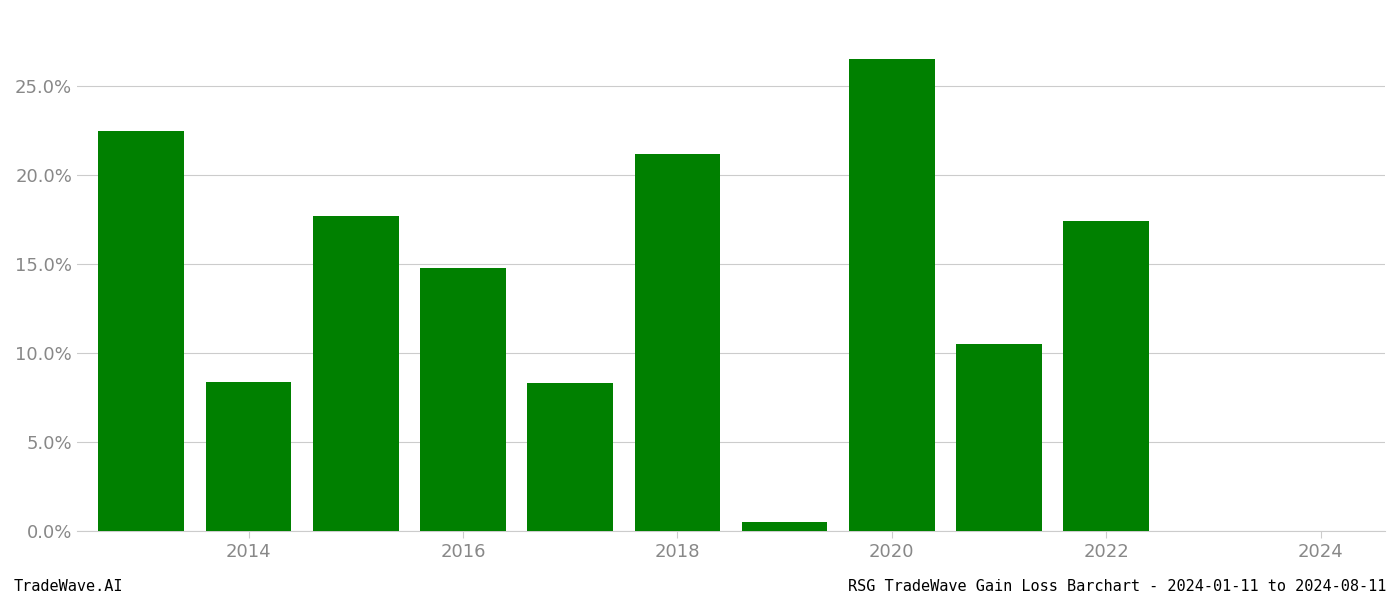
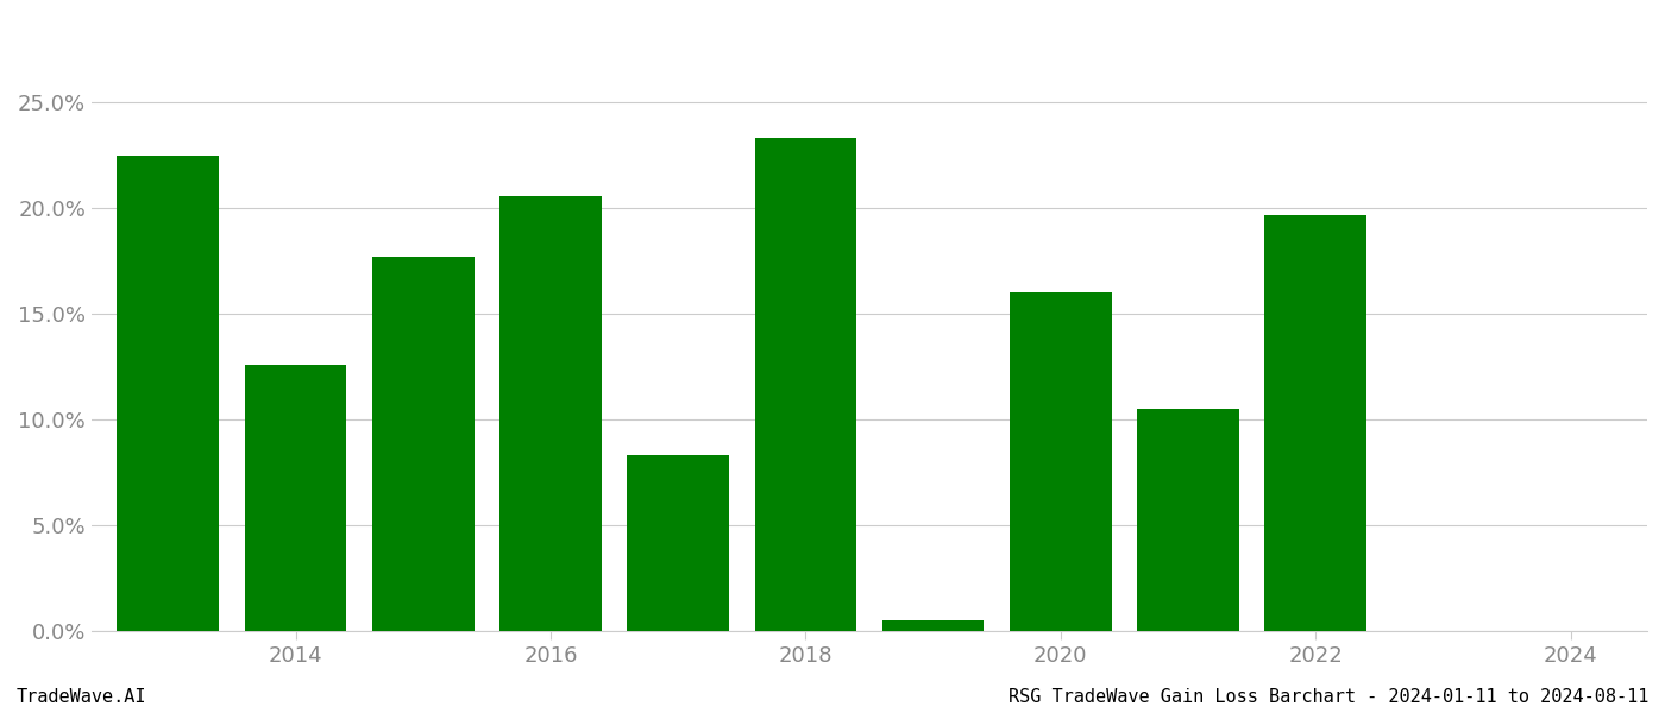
2014: 8.4% -> 12.6%
2016: 14.8% -> 20.6%
2018: 21.2% -> 23.3%
2020: 26.5% -> 16.0%
2022: 17.4% -> 19.7%
